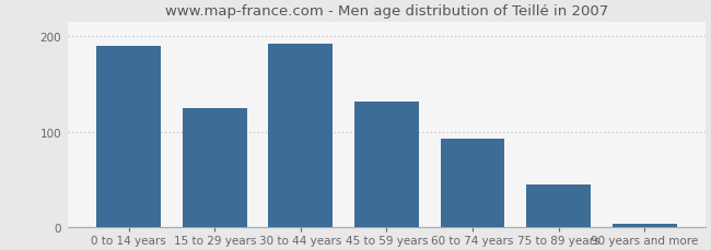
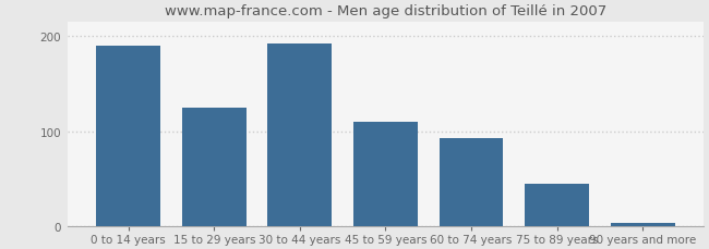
45 to 59 years: 132 -> 110
